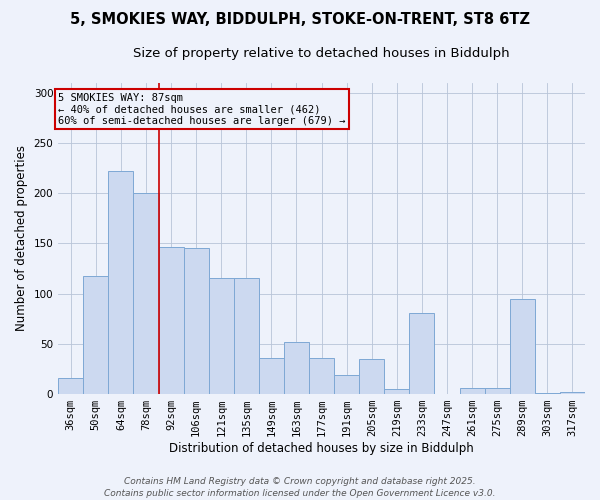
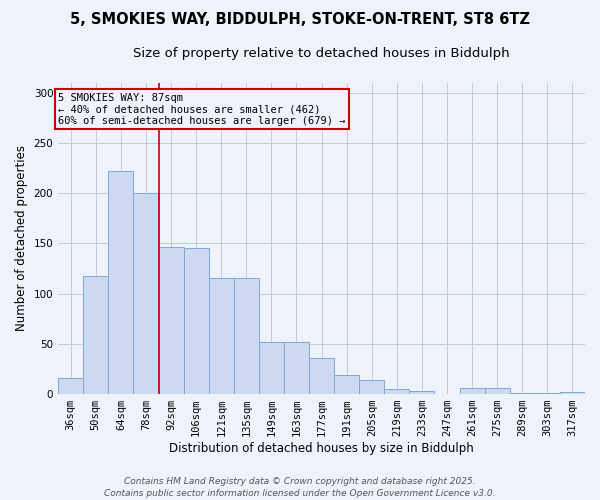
149sqm: 36 -> 52
205sqm: 35 -> 14
233sqm: 81 -> 3
289sqm: 95 -> 1
